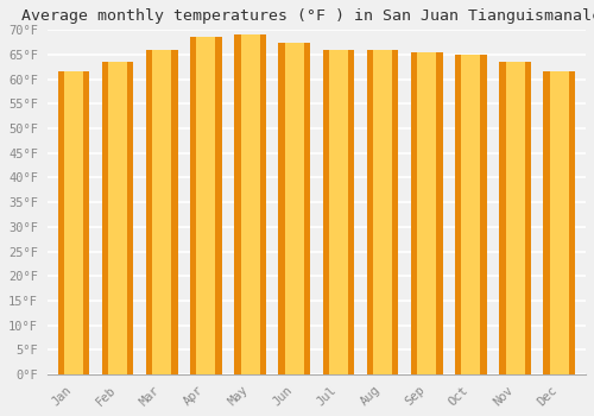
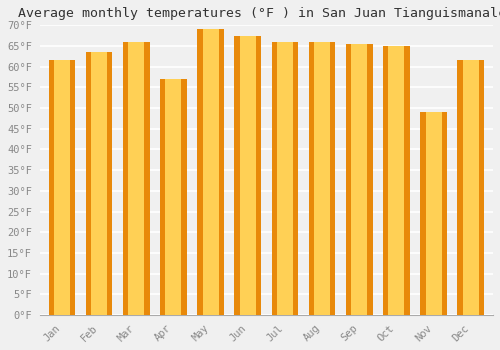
Apr: 68.5°F -> 57.0°F
Nov: 63.5°F -> 49.0°F
